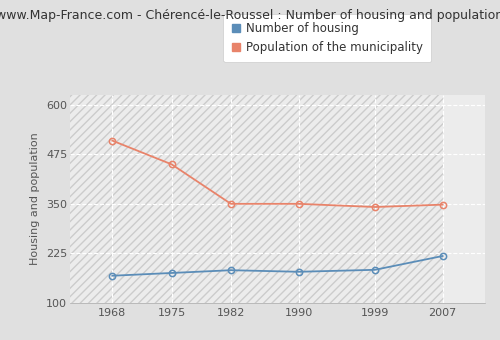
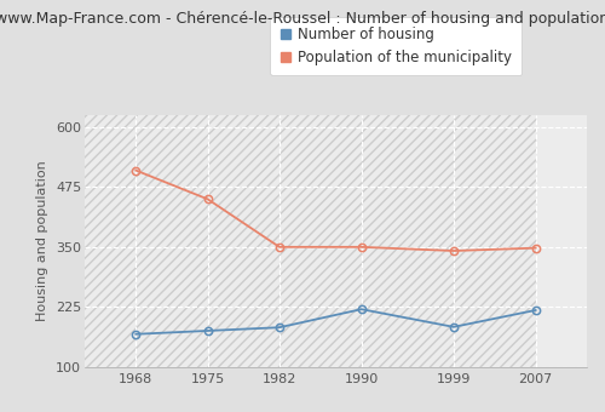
Number of housing/1990: 178 -> 220
